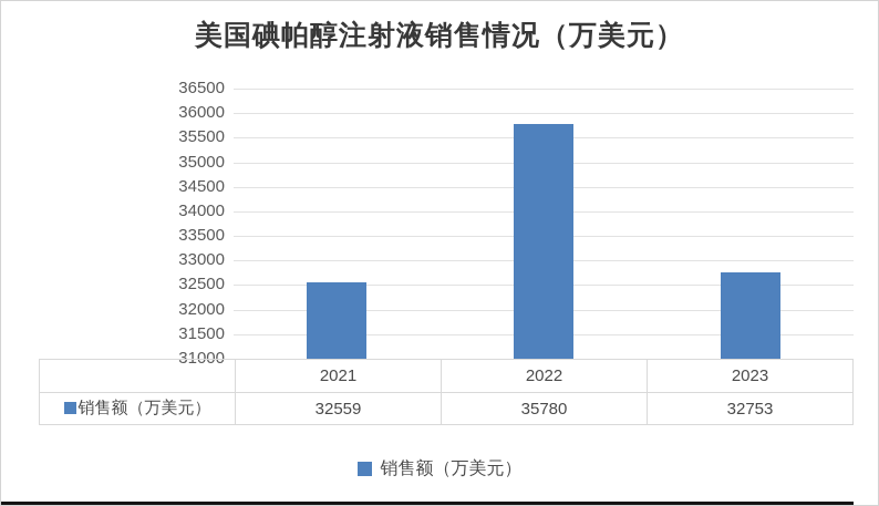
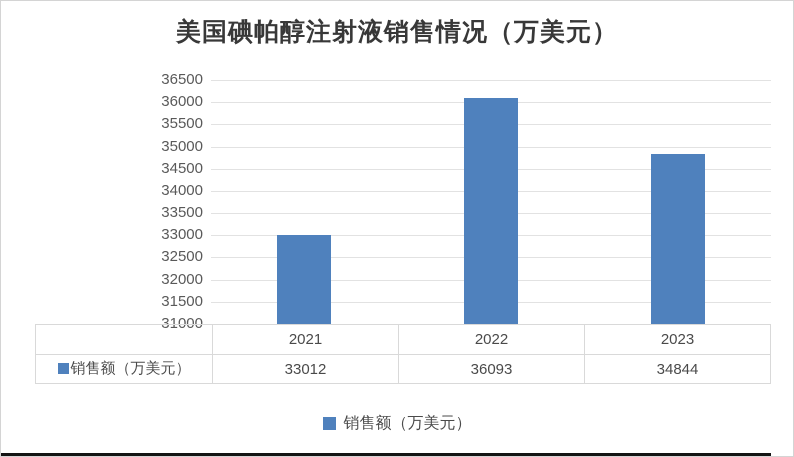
2021: 32559 -> 33012
2022: 35780 -> 36093
2023: 32753 -> 34844
